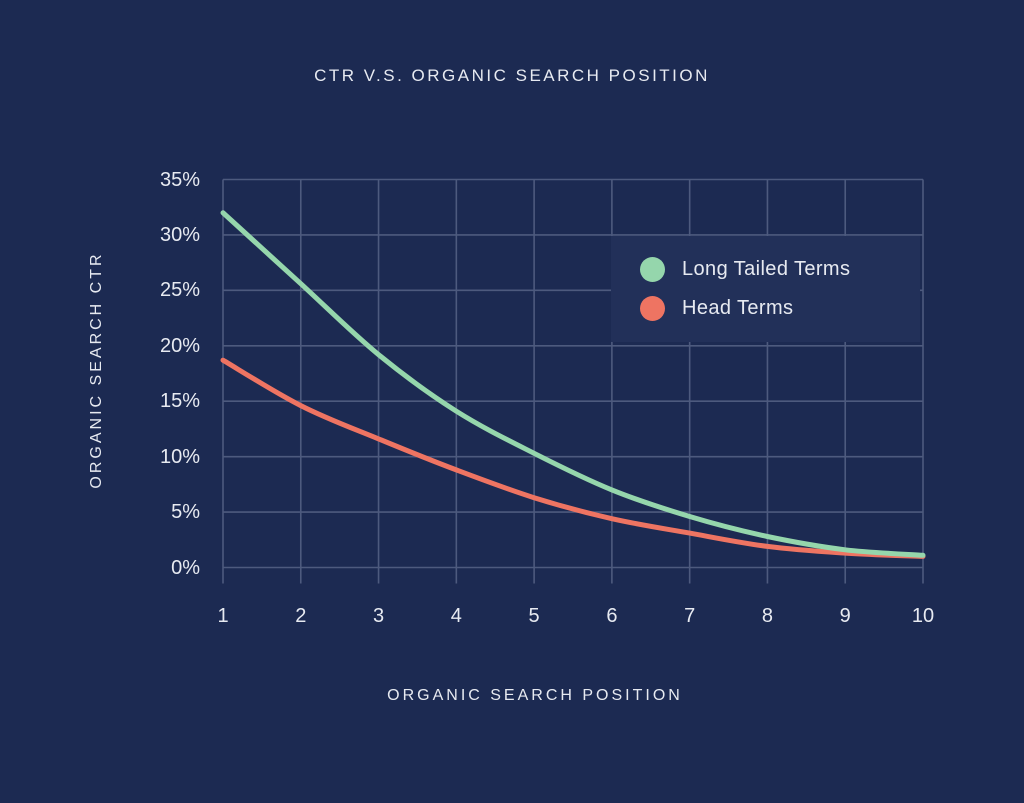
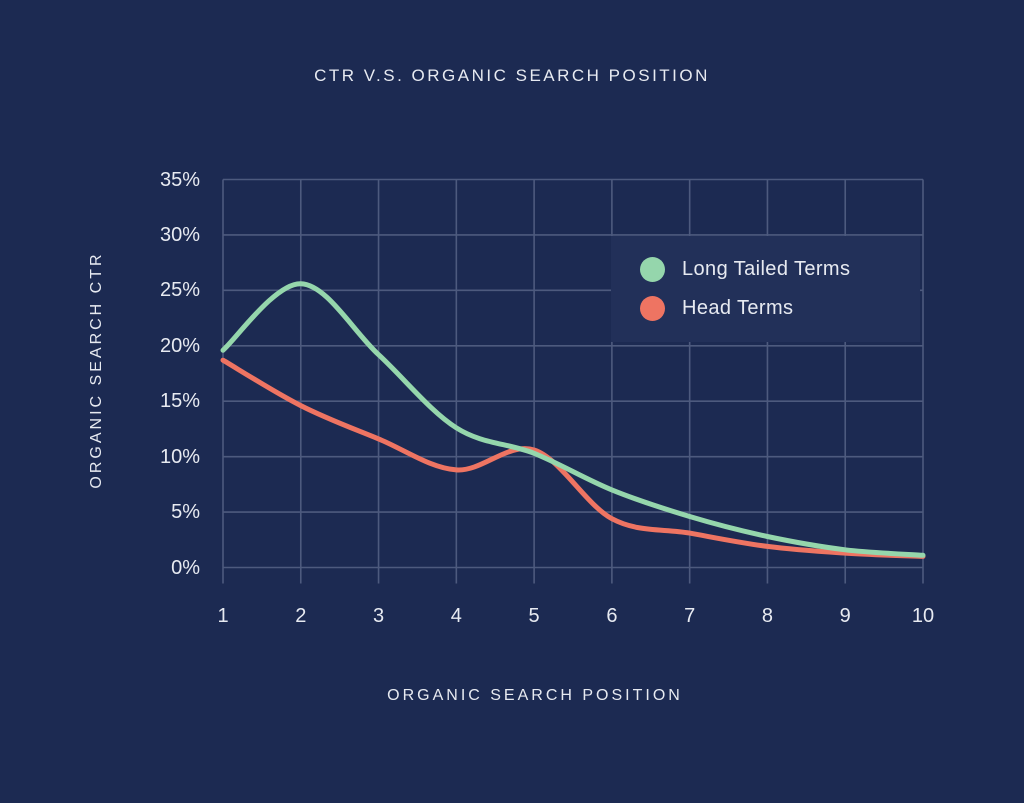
Long Tailed Terms/1: 32.0% -> 19.6%
Long Tailed Terms/4: 14.1% -> 12.6%
Head Terms/5: 6.3% -> 10.6%
